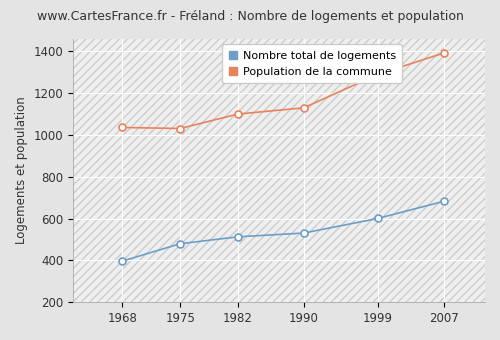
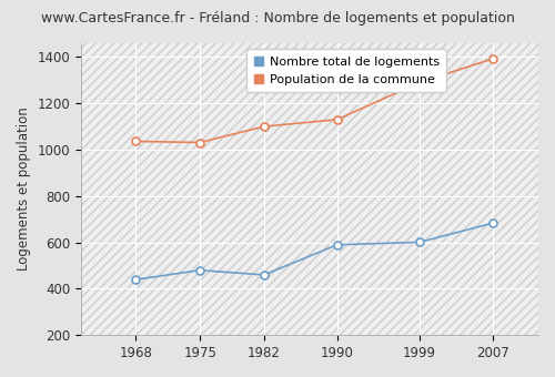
Nombre total de logements/1968: 397 -> 440
Nombre total de logements/1982: 513 -> 460
Nombre total de logements/1990: 531 -> 590
